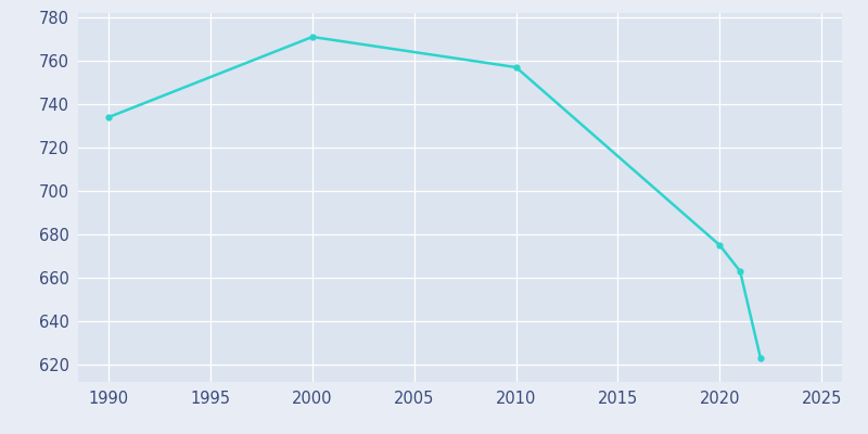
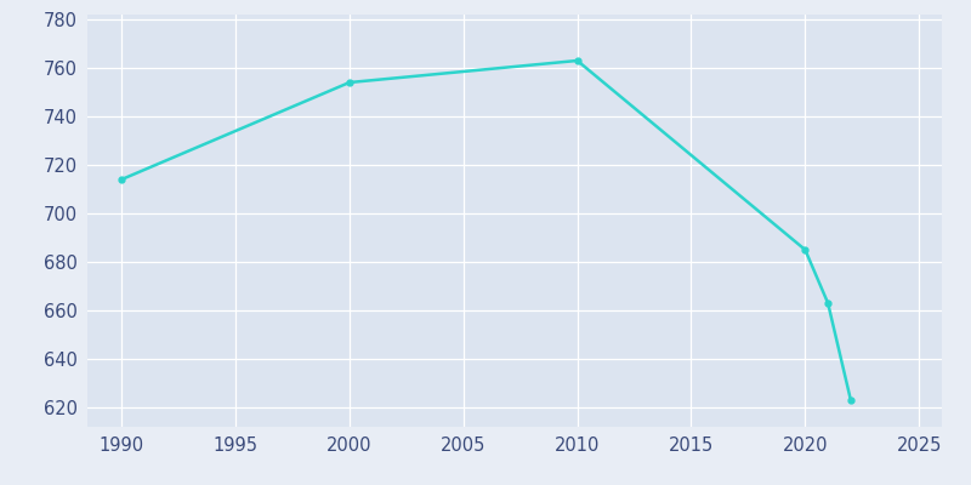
1990: 734 -> 714
2000: 771 -> 754
2010: 757 -> 763
2020: 675 -> 685
